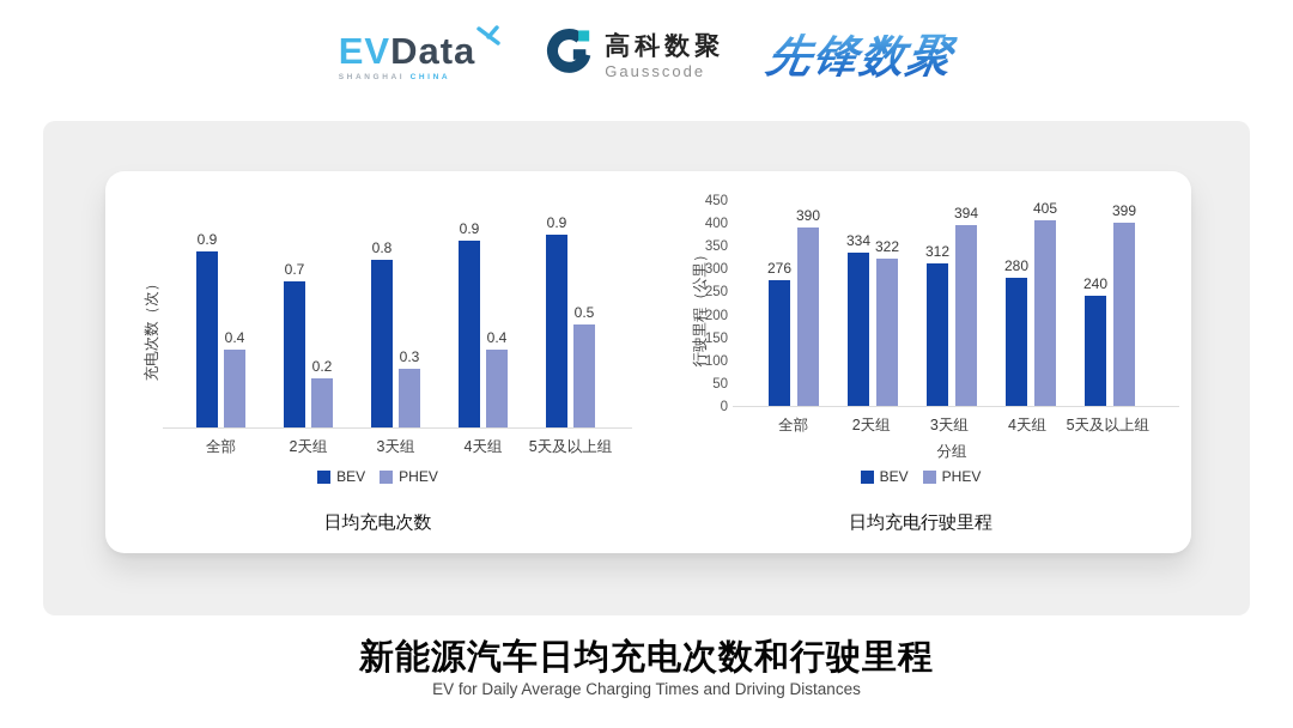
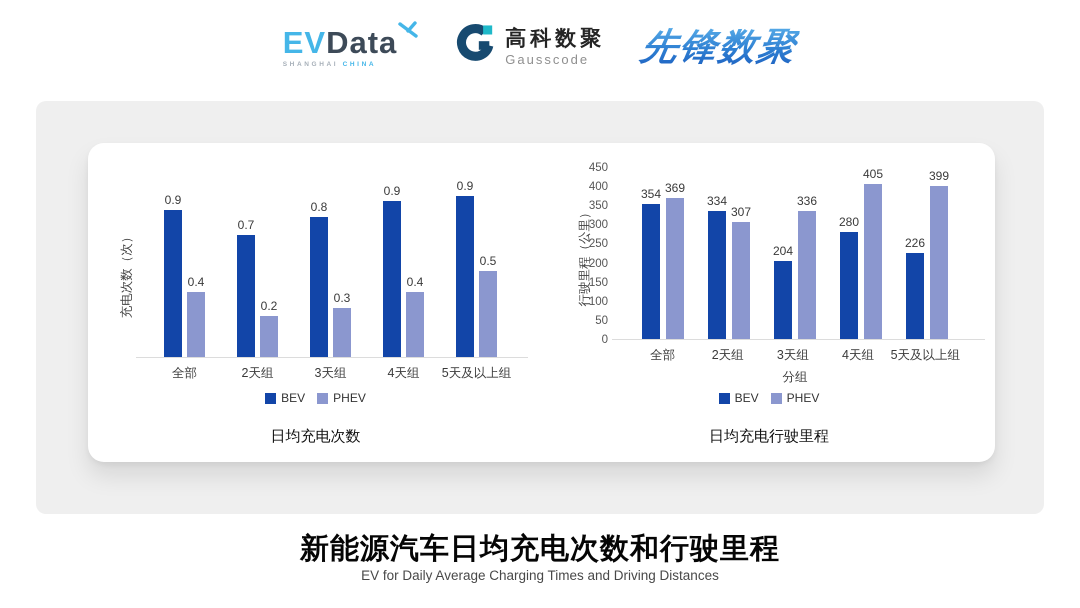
日均充电行驶里程/BEV/全部: 276 -> 354
日均充电行驶里程/PHEV/全部: 390 -> 369
日均充电行驶里程/PHEV/2天组: 322 -> 307
日均充电行驶里程/BEV/3天组: 312 -> 204
日均充电行驶里程/PHEV/3天组: 394 -> 336
日均充电行驶里程/BEV/5天及以上组: 240 -> 226
